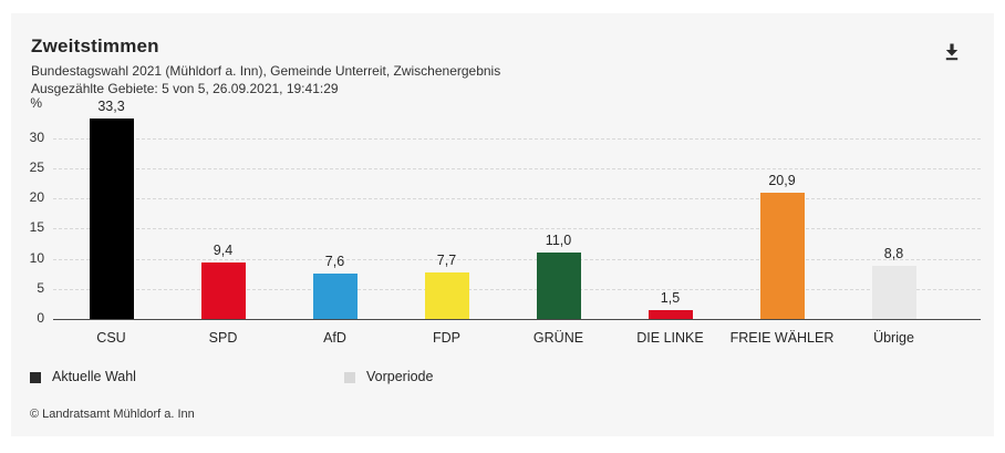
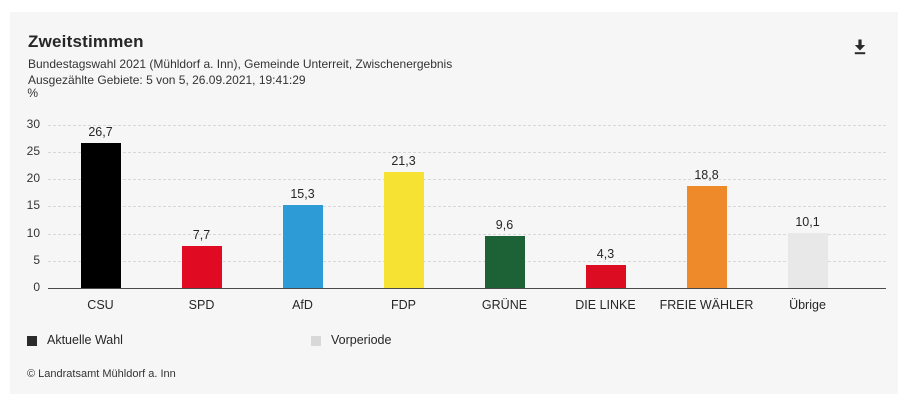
CSU: 33,3 -> 26,7
SPD: 9,4 -> 7,7
AfD: 7,6 -> 15,3
FDP: 7,7 -> 21,3
GRÜNE: 11,0 -> 9,6
DIE LINKE: 1,5 -> 4,3
FREIE WÄHLER: 20,9 -> 18,8
Übrige: 8,8 -> 10,1
